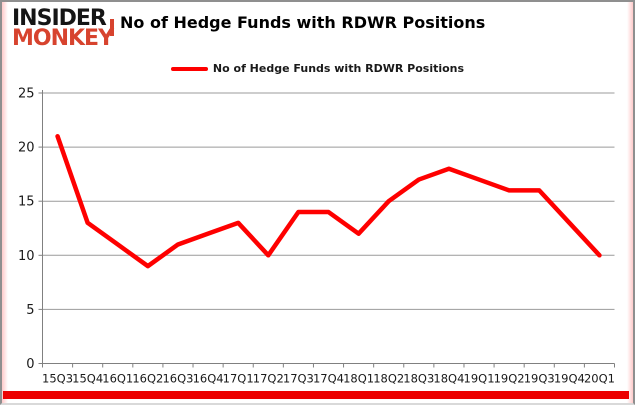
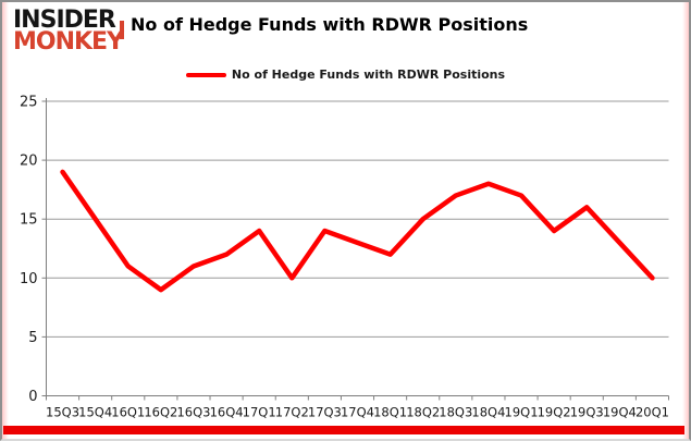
15Q3: 21 -> 19
15Q4: 13 -> 15
17Q1: 13 -> 14
17Q4: 14 -> 13
19Q2: 16 -> 14
